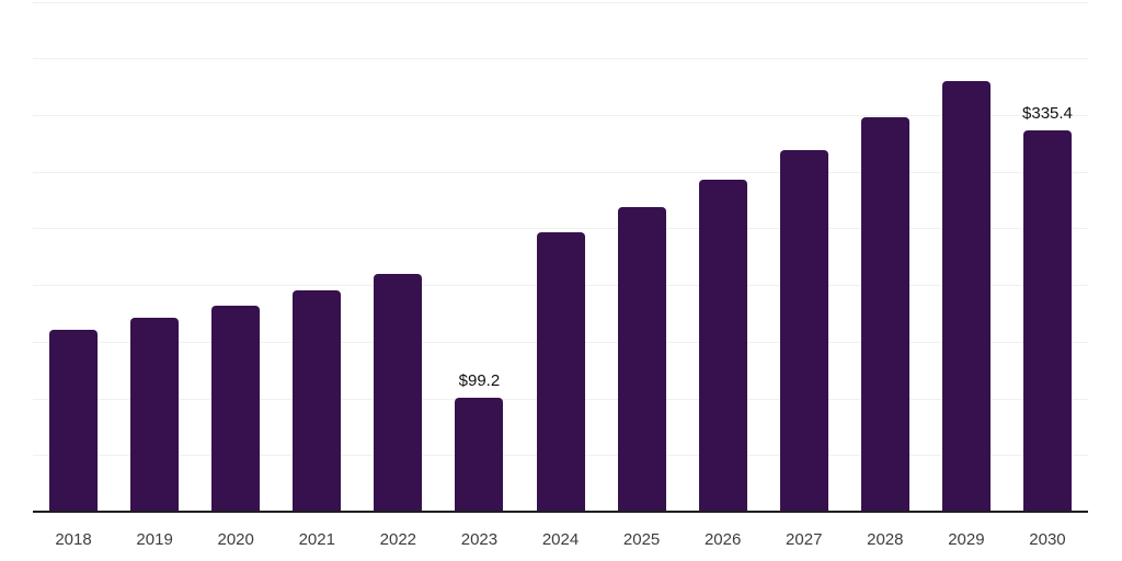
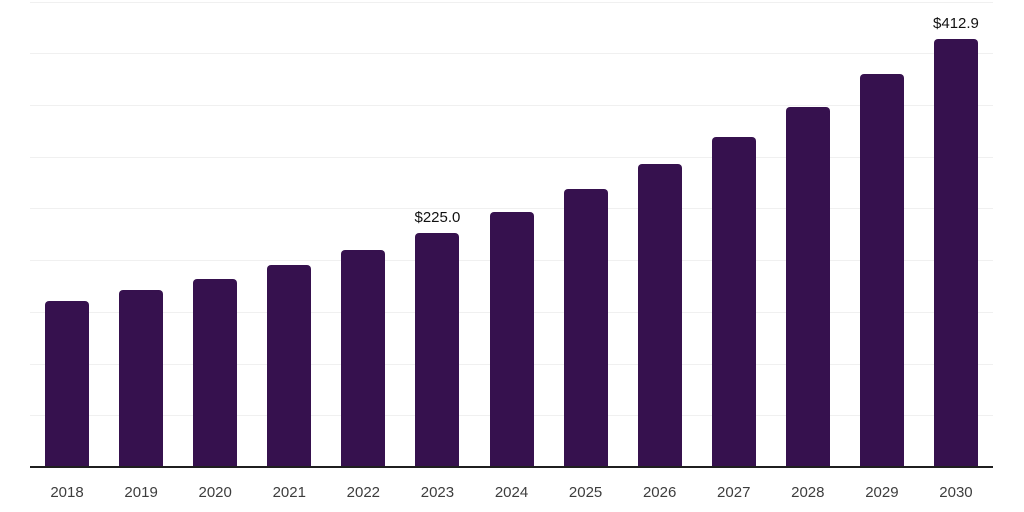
2023: $99.2 -> $225.0
2030: $335.4 -> $412.9
